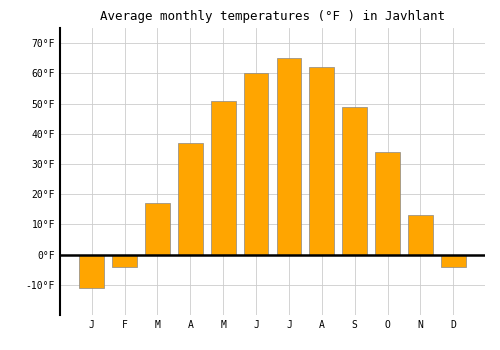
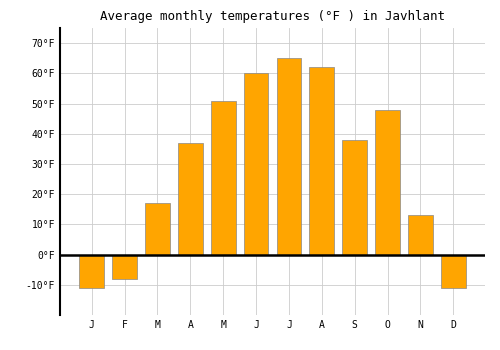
F: -4°F -> -8°F
S: 49°F -> 38°F
O: 34°F -> 48°F
D: -4°F -> -11°F
